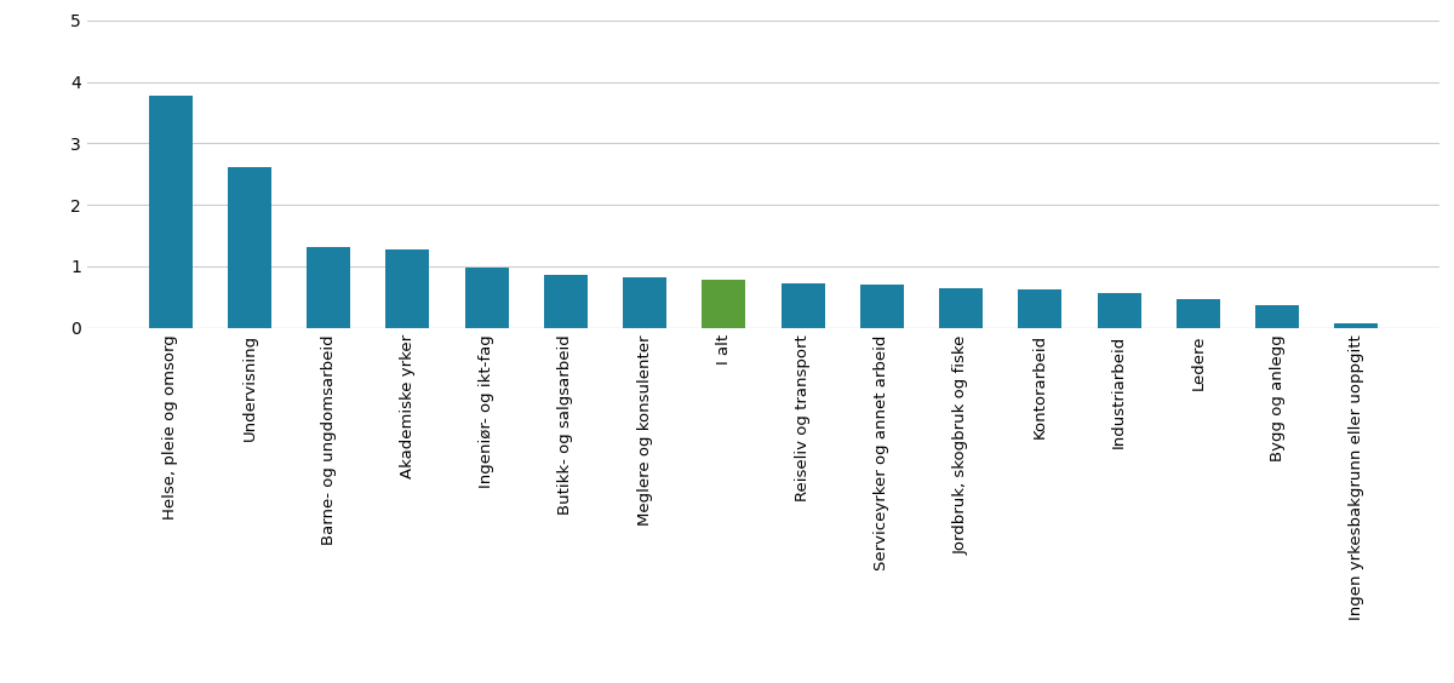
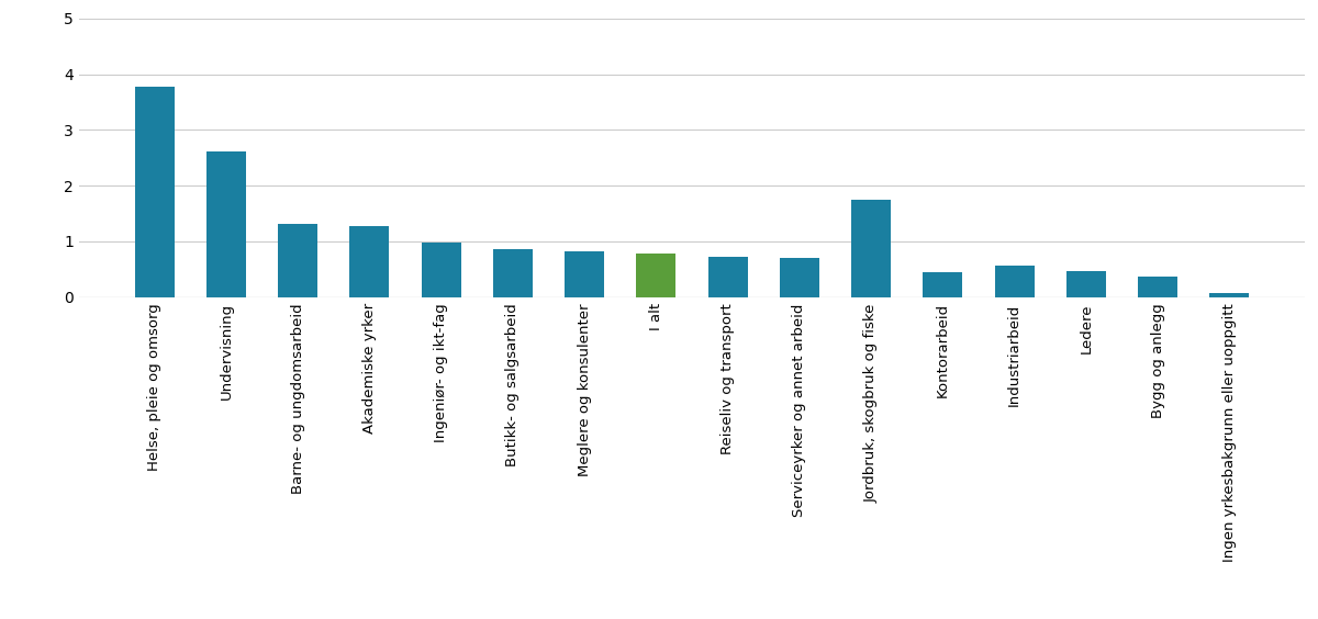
Jordbruk, skogbruk og fiske: 0.64 -> 1.74
Kontorarbeid: 0.63 -> 0.44
